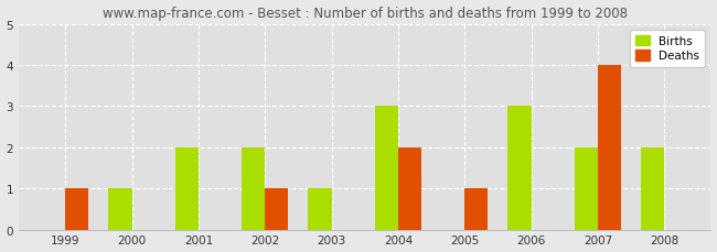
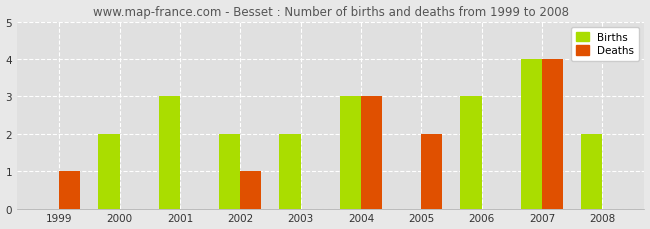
Births/2000: 1 -> 2
Births/2001: 2 -> 3
Births/2003: 1 -> 2
Deaths/2004: 2 -> 3
Deaths/2005: 1 -> 2
Births/2007: 2 -> 4
